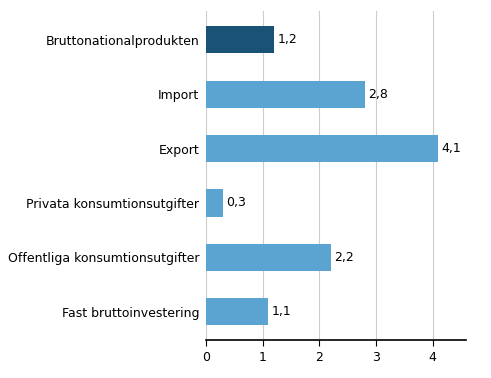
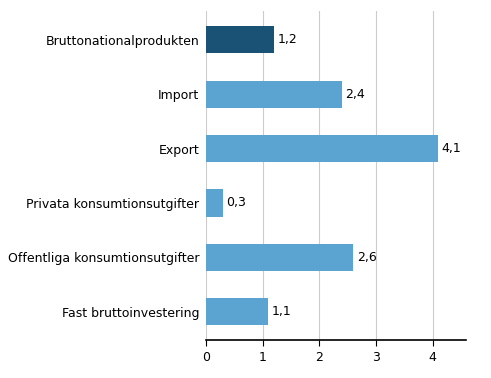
Import: 2,8 -> 2,4
Offentliga konsumtionsutgifter: 2,2 -> 2,6
